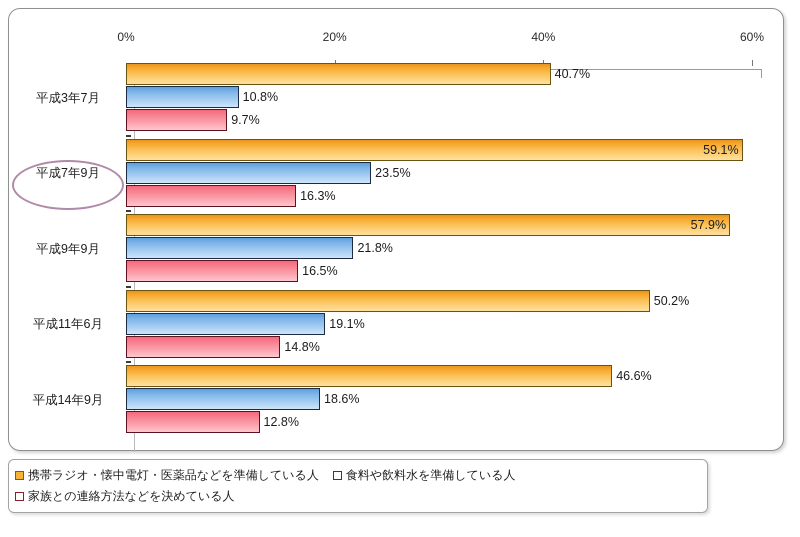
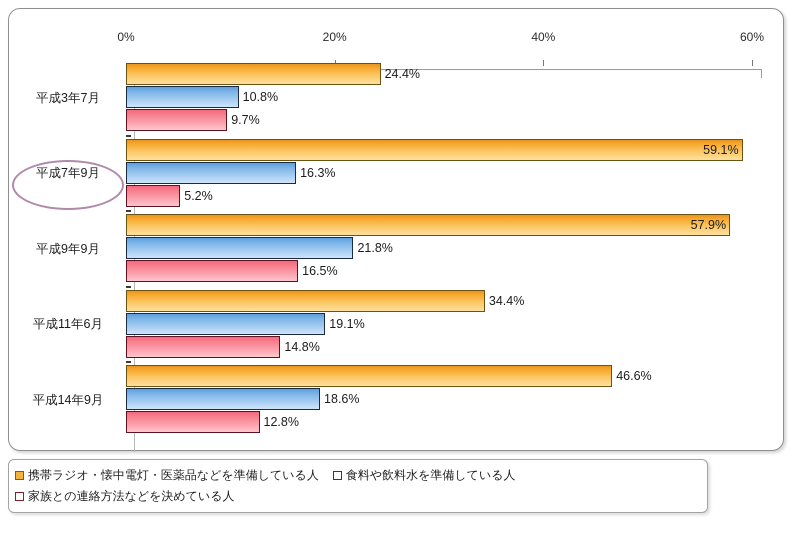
携帯ラジオ・懐中電灯・医薬品などを準備している人/平成3年7月: 40.7% -> 24.4%
食料や飲料水を準備している人/平成7年9月: 23.5% -> 16.3%
家族との連絡方法などを決めている人/平成7年9月: 16.3% -> 5.2%
携帯ラジオ・懐中電灯・医薬品などを準備している人/平成11年6月: 50.2% -> 34.4%
